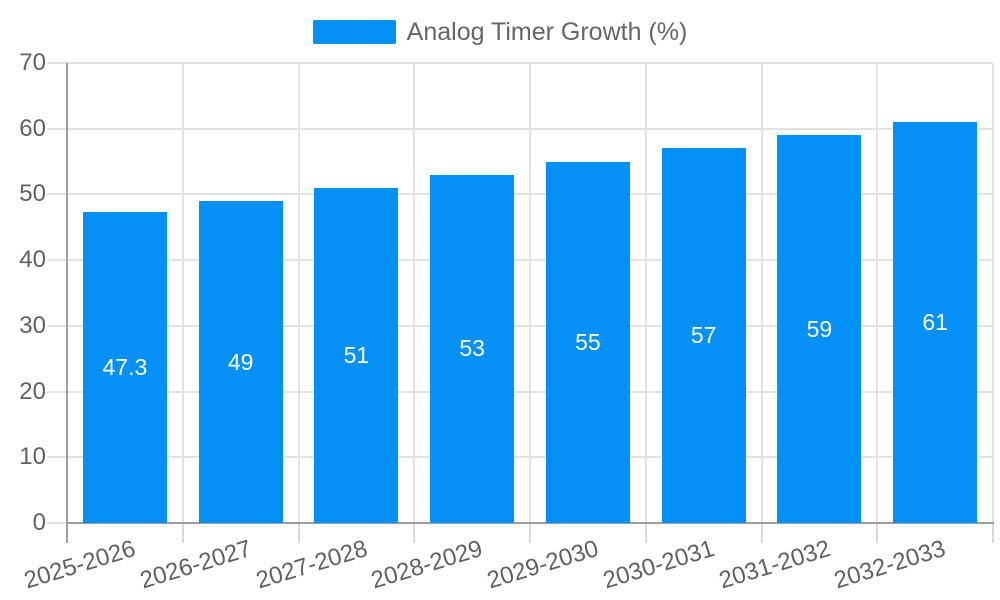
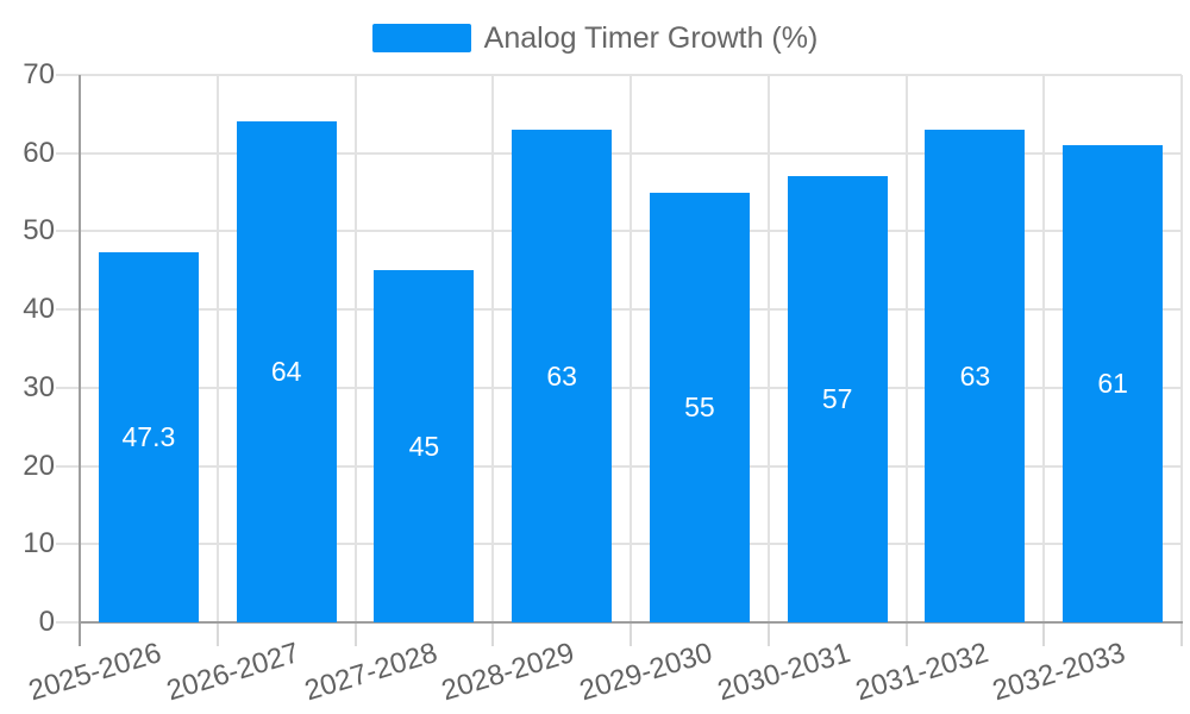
2026-2027: 49 -> 64
2027-2028: 51 -> 45
2028-2029: 53 -> 63
2031-2032: 59 -> 63
